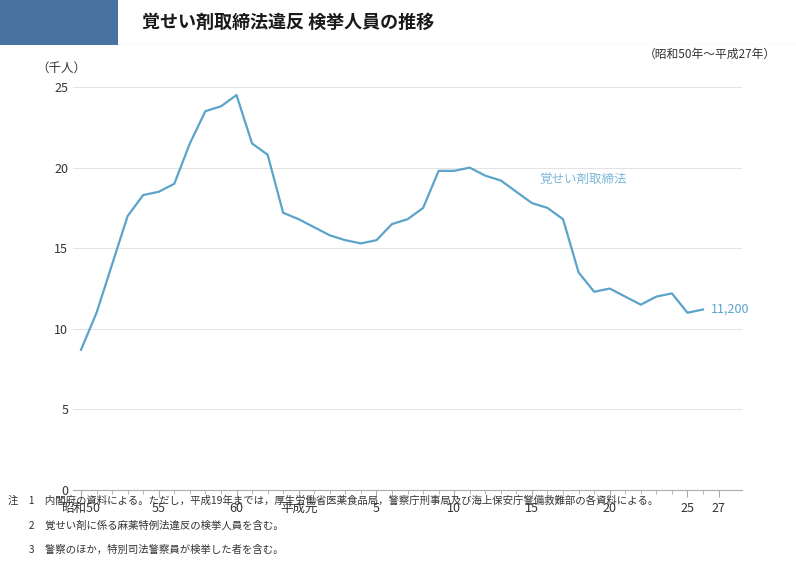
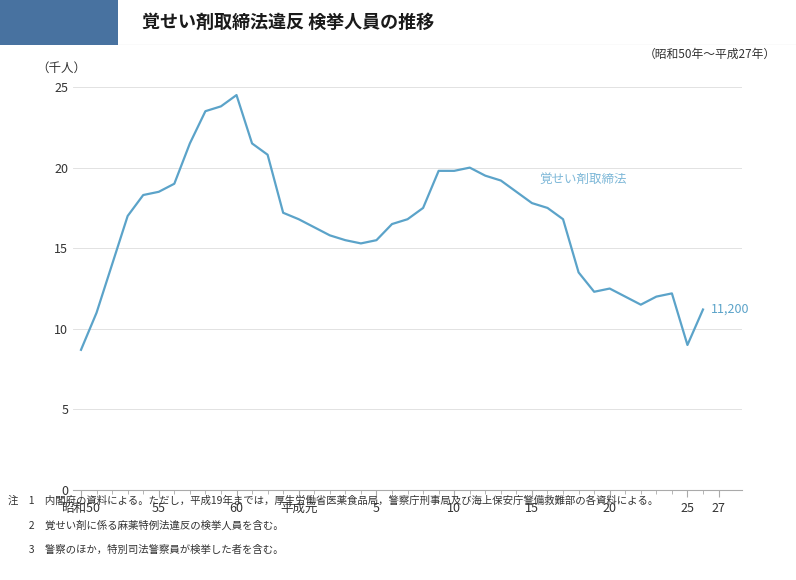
25: 11.0 -> 9.0
